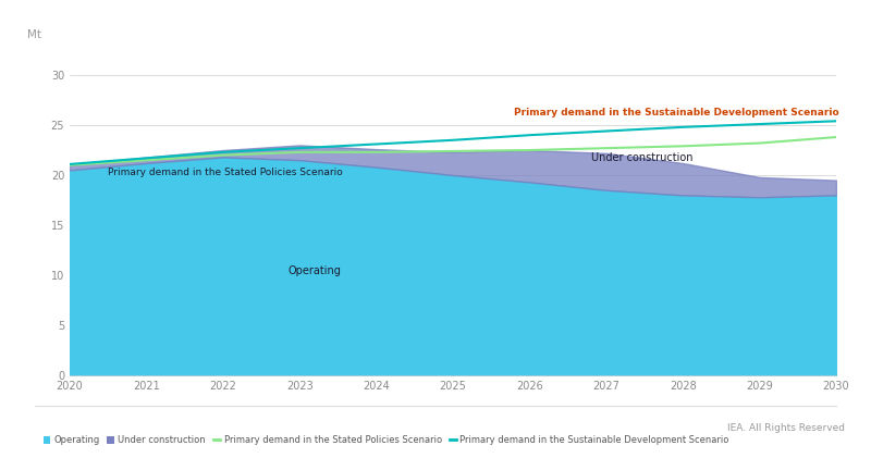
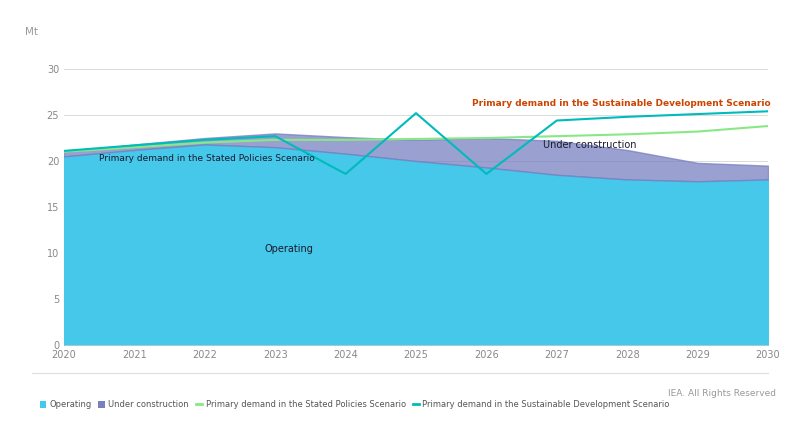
Primary demand in the Sustainable Development Scenario/2024: 23.1 -> 18.6
Primary demand in the Sustainable Development Scenario/2025: 23.5 -> 25.2
Primary demand in the Sustainable Development Scenario/2026: 24.0 -> 18.6
